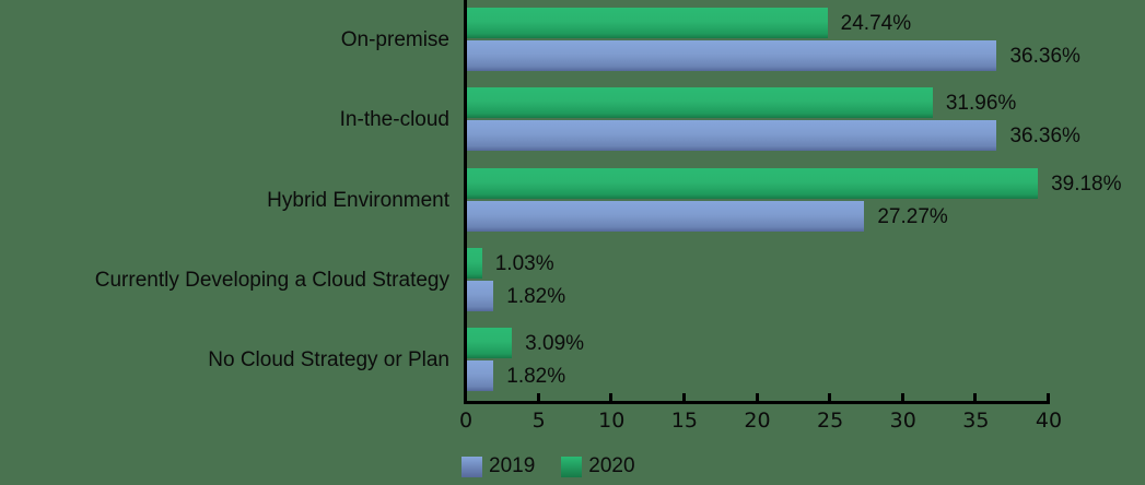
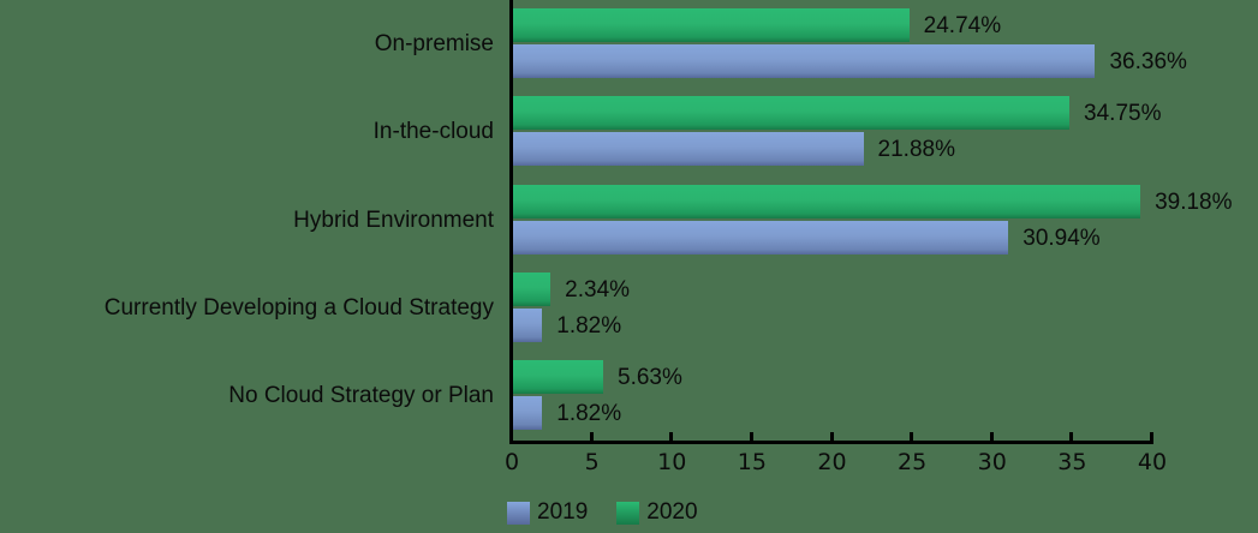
2020/In-the-cloud: 31.96% -> 34.75%
2019/In-the-cloud: 36.36% -> 21.88%
2019/Hybrid Environment: 27.27% -> 30.94%
2020/Currently Developing a Cloud Strategy: 1.03% -> 2.34%
2020/No Cloud Strategy or Plan: 3.09% -> 5.63%
